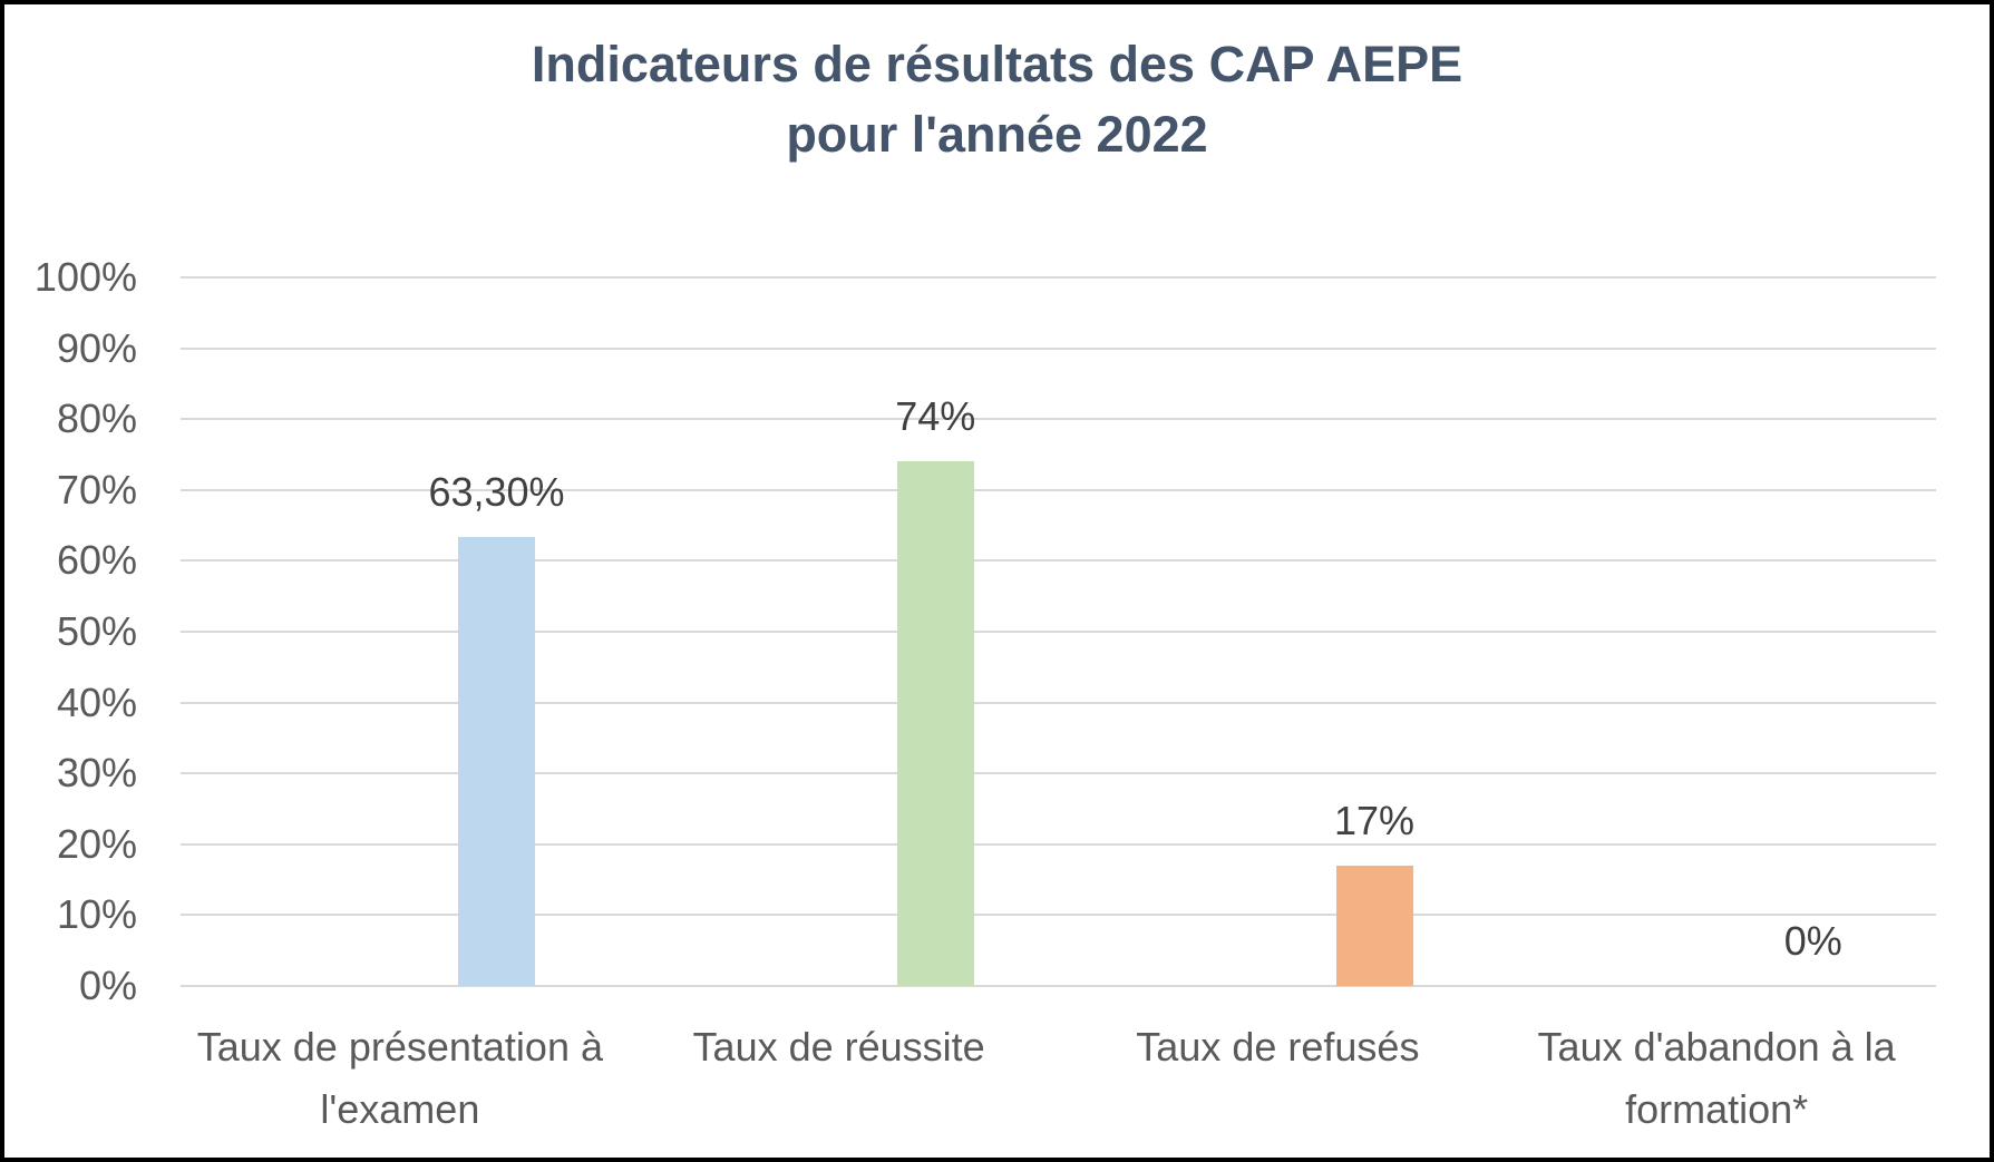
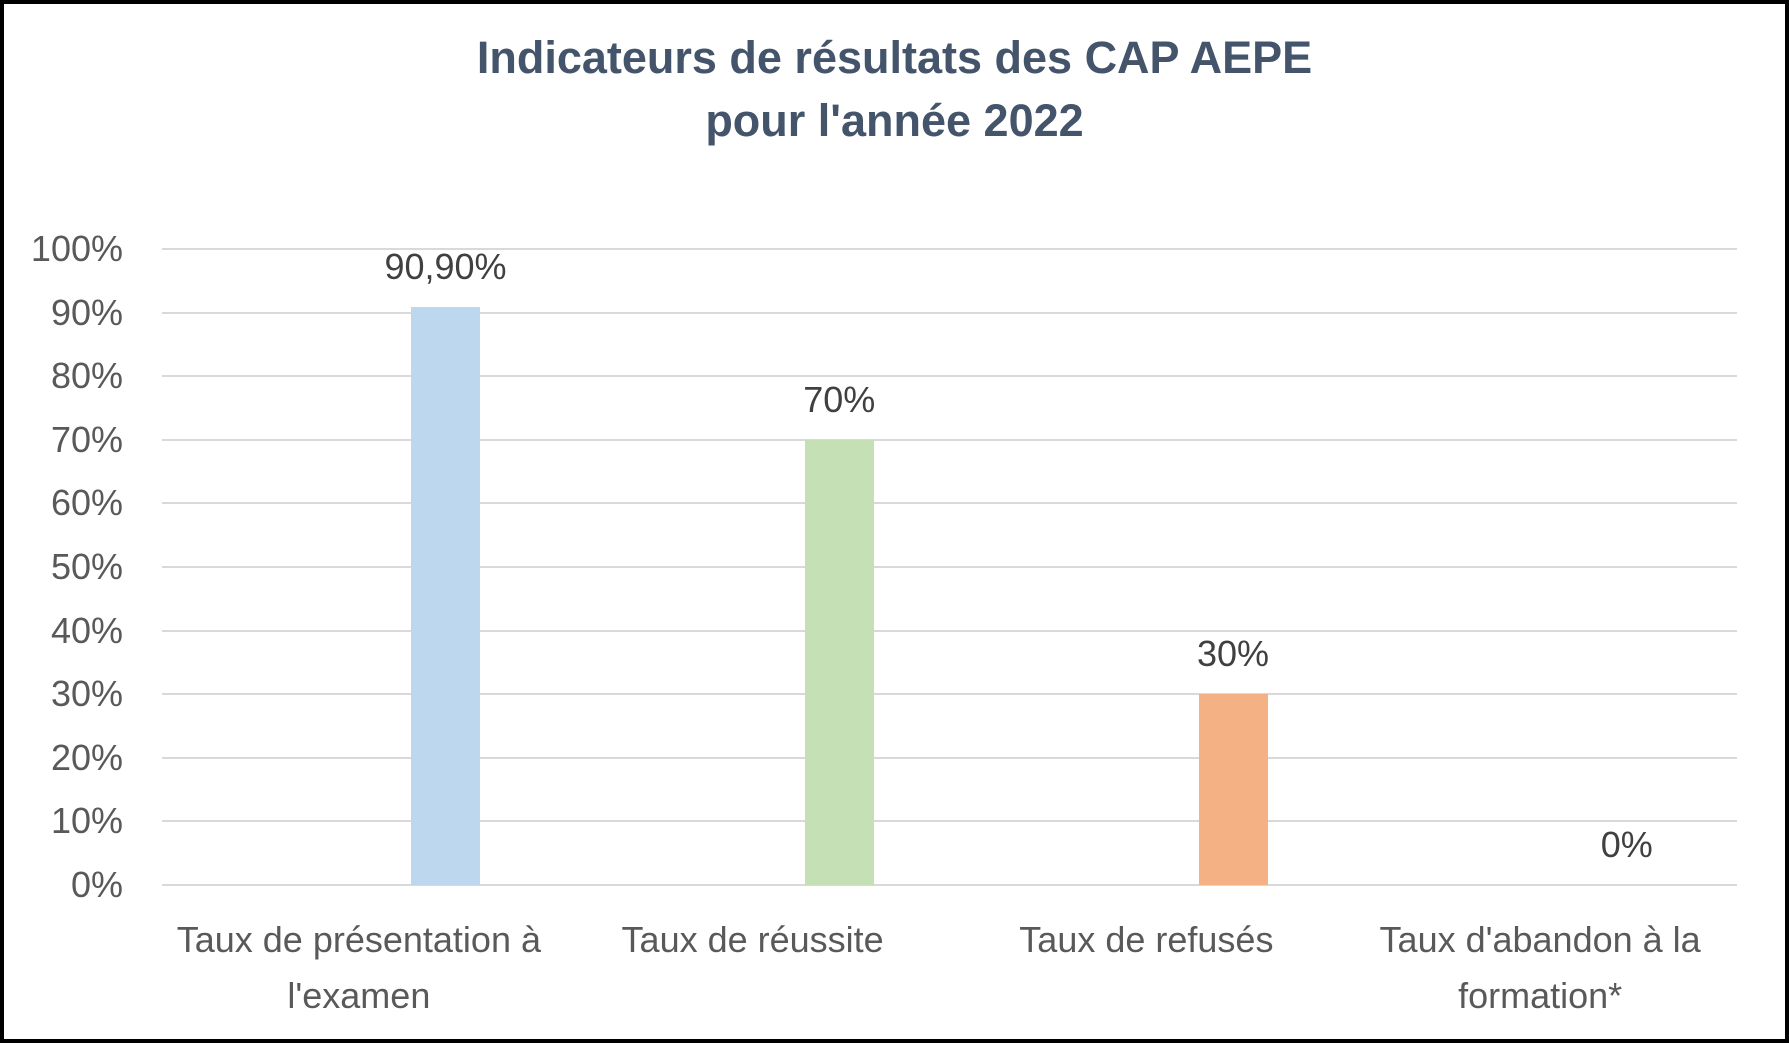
Taux de présentation à l'examen: 63,30% -> 90,90%
Taux de réussite: 74% -> 70%
Taux de refusés: 17% -> 30%
